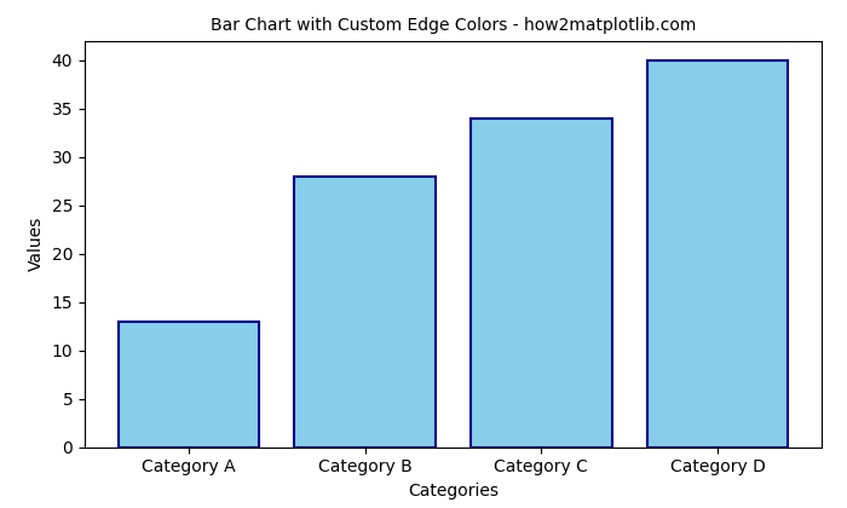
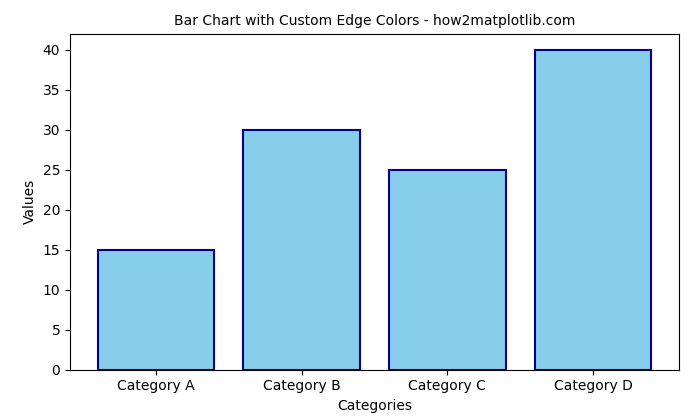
Category A: 13 -> 15
Category B: 28 -> 30
Category C: 34 -> 25
